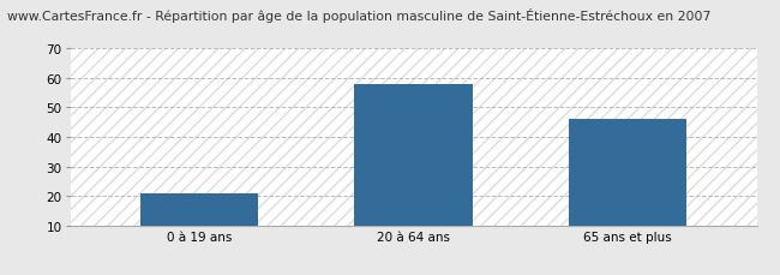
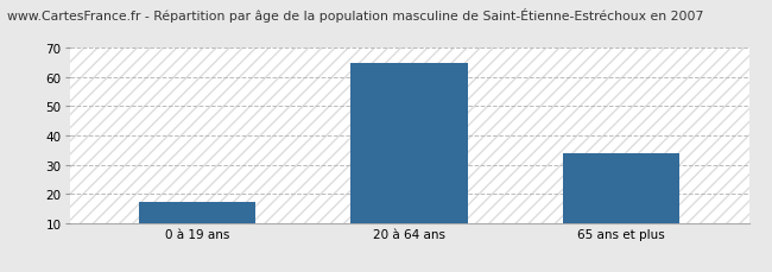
0 à 19 ans: 21 -> 17
20 à 64 ans: 58 -> 65
65 ans et plus: 46 -> 34
